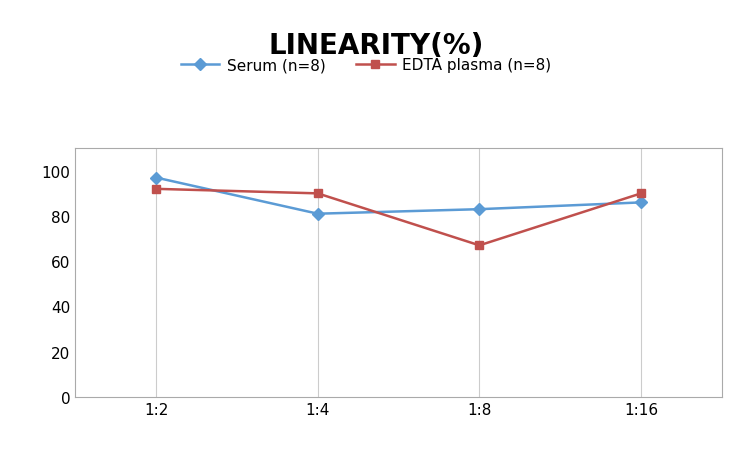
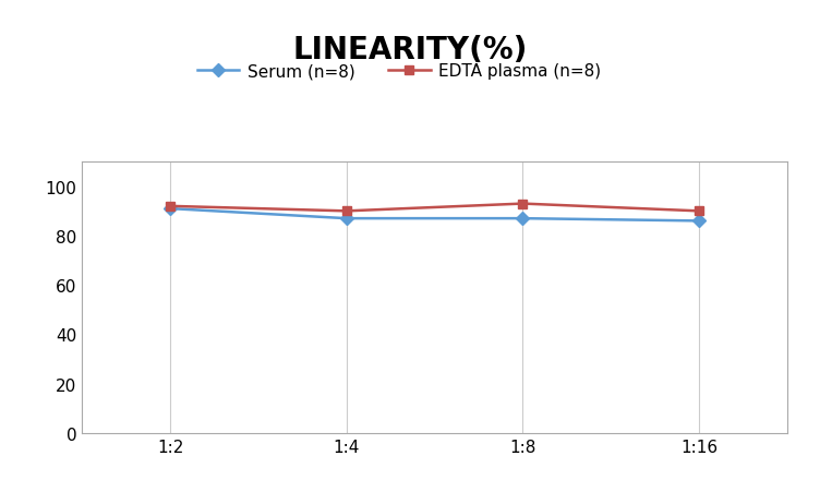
Serum (n=8)/1:2: 97 -> 91
Serum (n=8)/1:4: 81 -> 87
Serum (n=8)/1:8: 83 -> 87
EDTA plasma (n=8)/1:8: 67 -> 93
